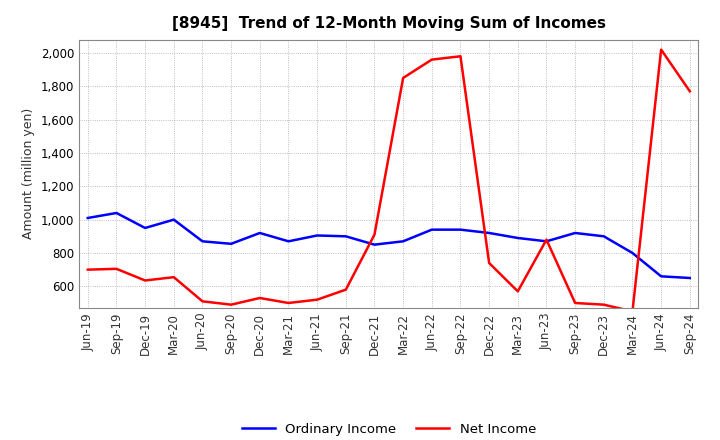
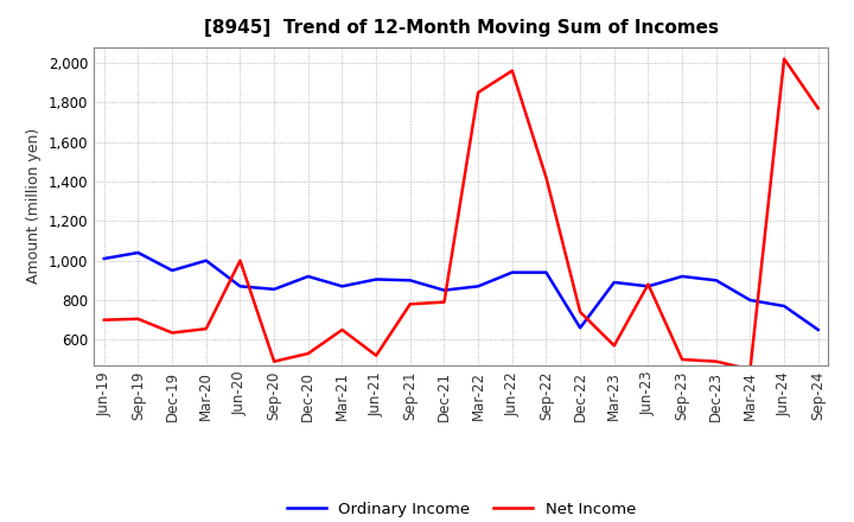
Net Income/Jun-20: 510 -> 1,000
Net Income/Mar-21: 500 -> 650
Net Income/Sep-21: 580 -> 780
Net Income/Dec-21: 910 -> 790
Net Income/Sep-22: 1,980 -> 1,420
Ordinary Income/Dec-22: 920 -> 660
Ordinary Income/Jun-24: 660 -> 770
